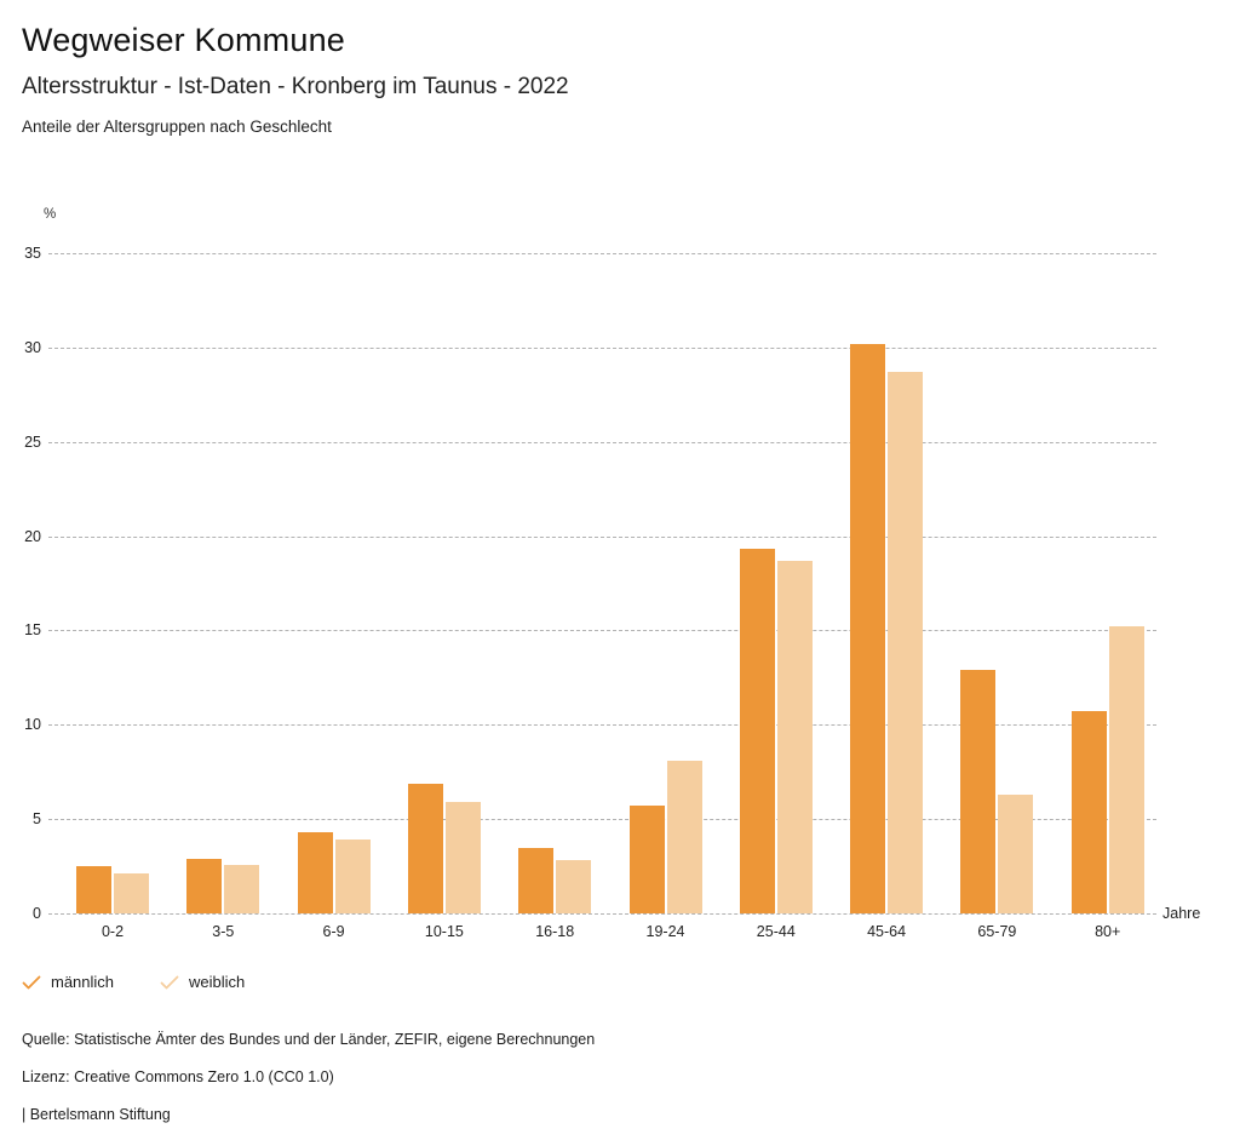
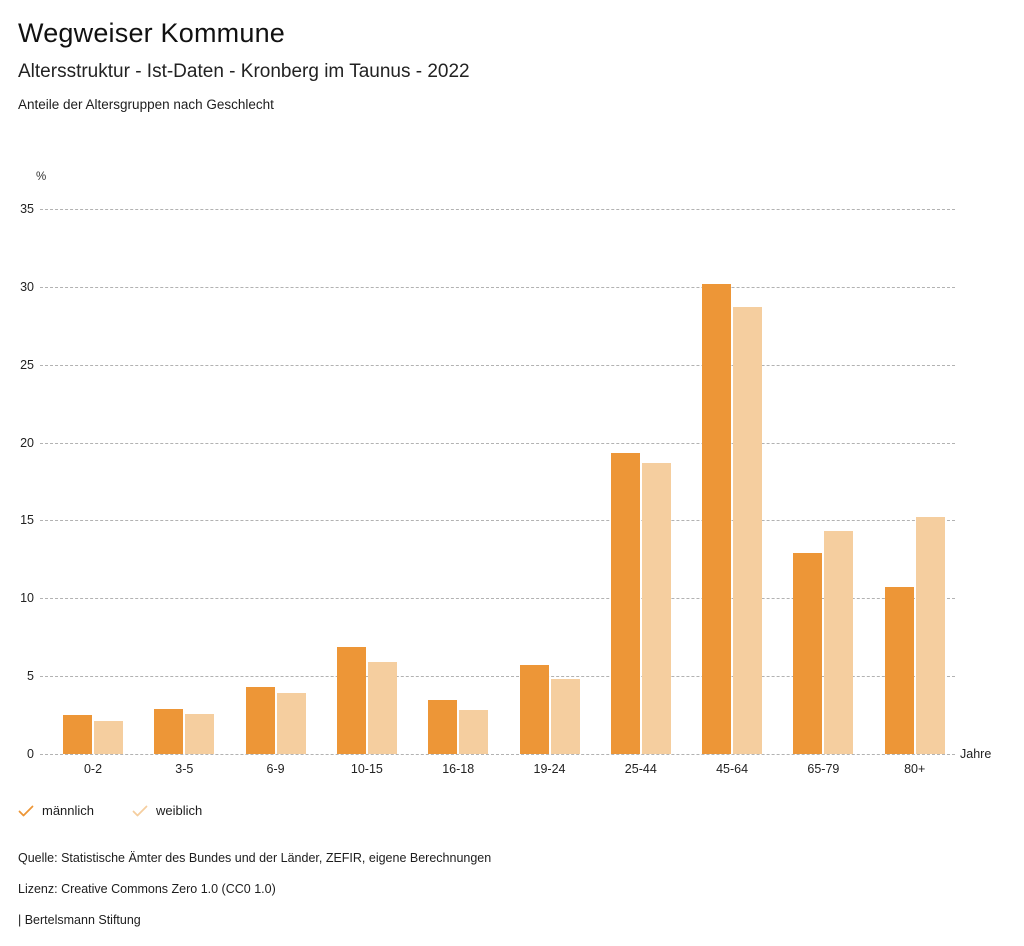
weiblich/19-24: 8.1 -> 4.8
weiblich/65-79: 6.3 -> 14.3
